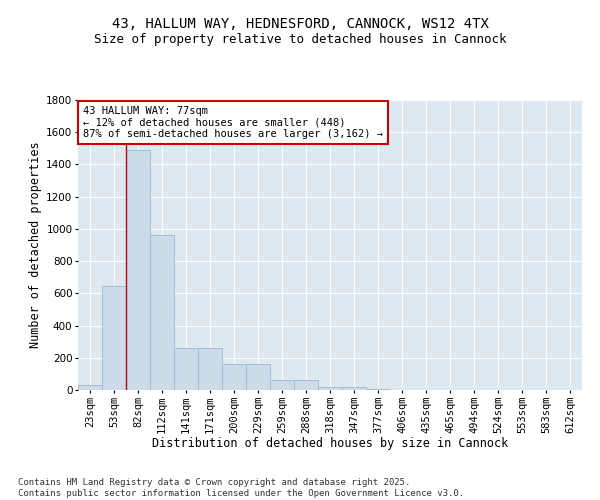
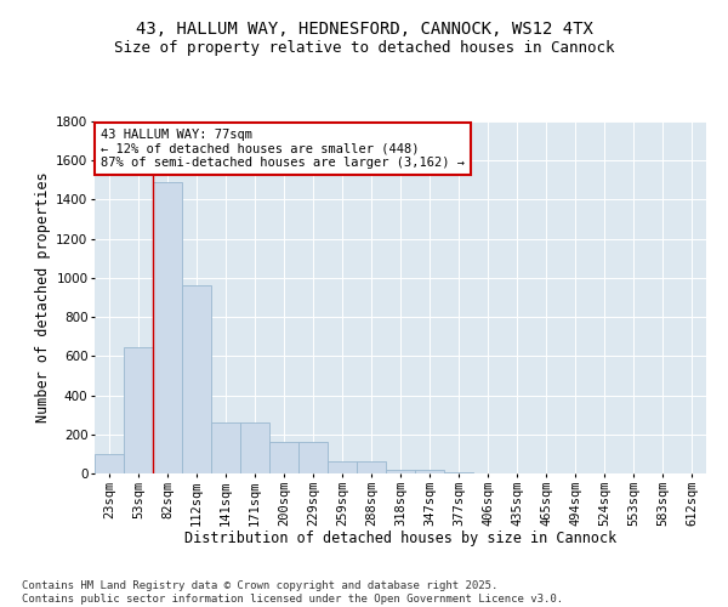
23sqm: 30 -> 100
